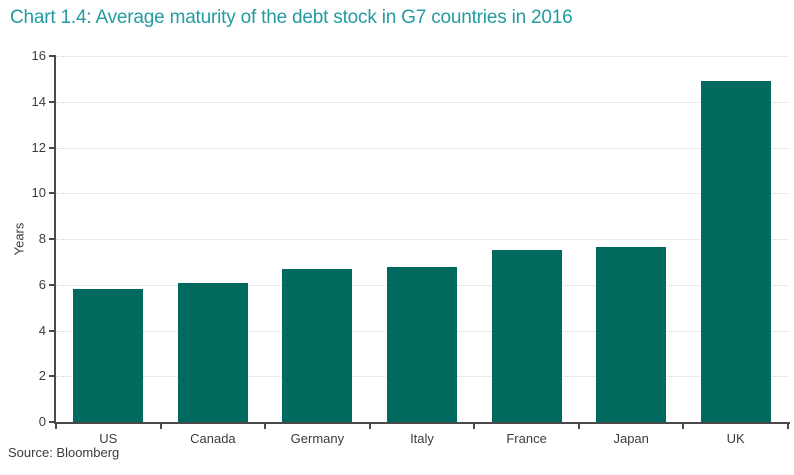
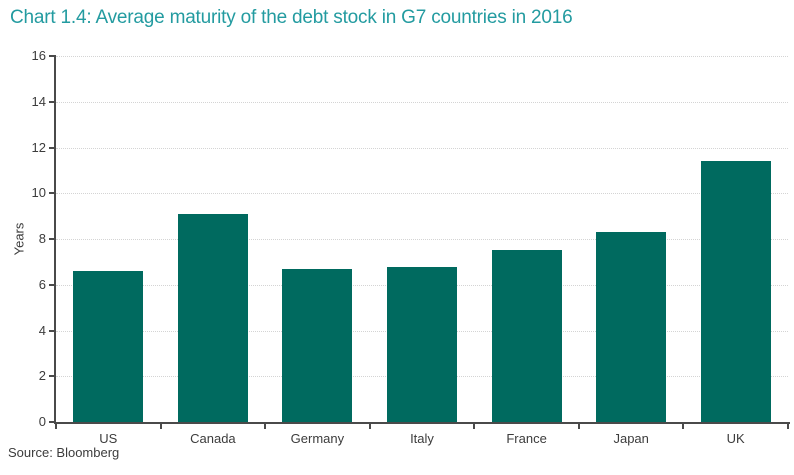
US: 5.8 -> 6.6
Canada: 6.1 -> 9.1
Japan: 7.7 -> 8.3
UK: 14.9 -> 11.4
